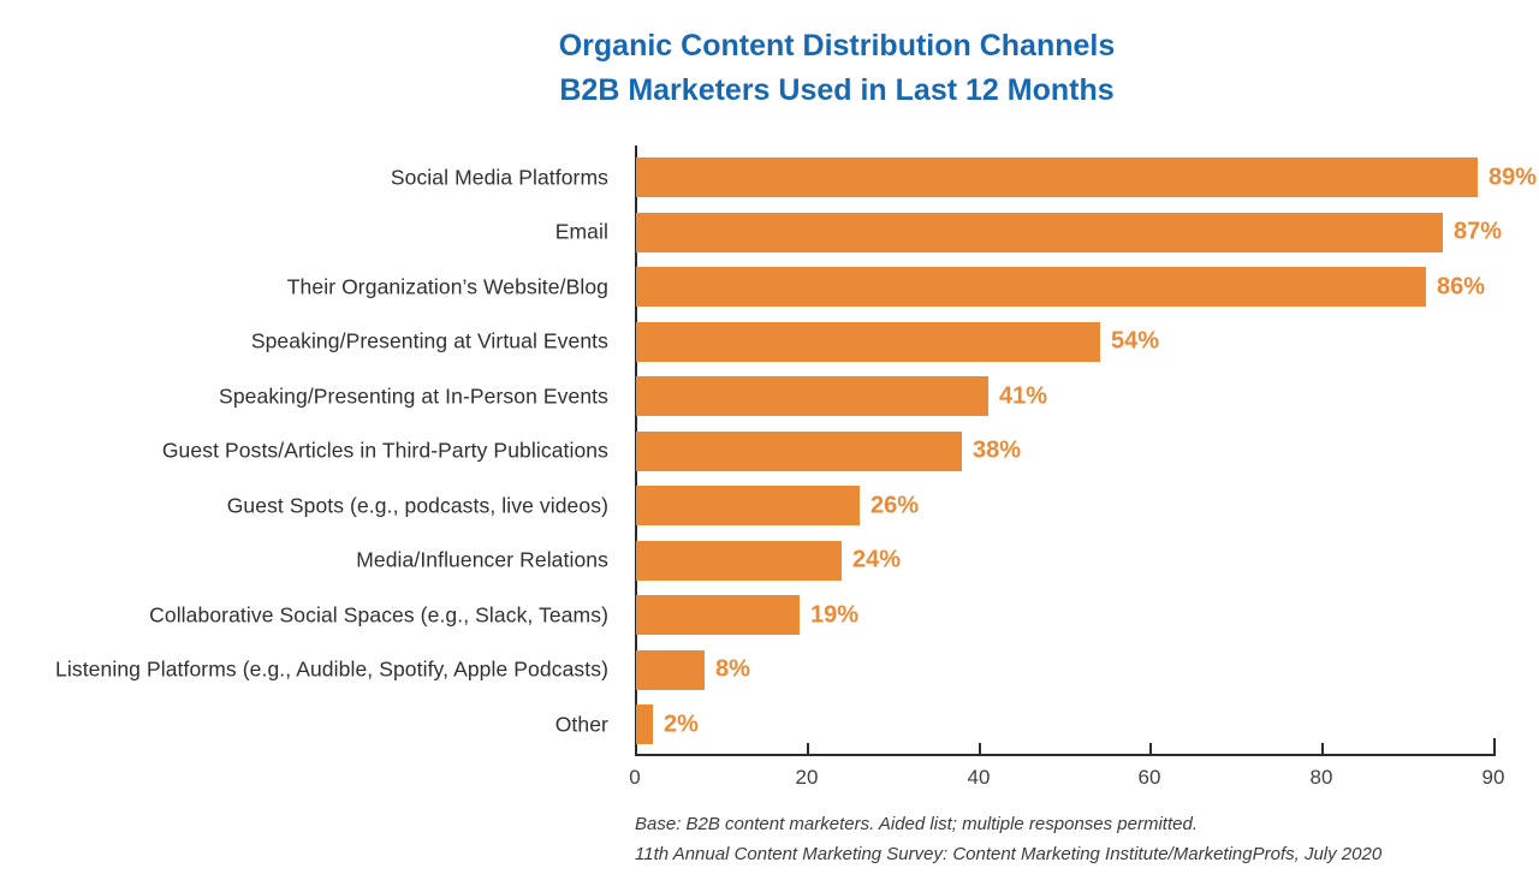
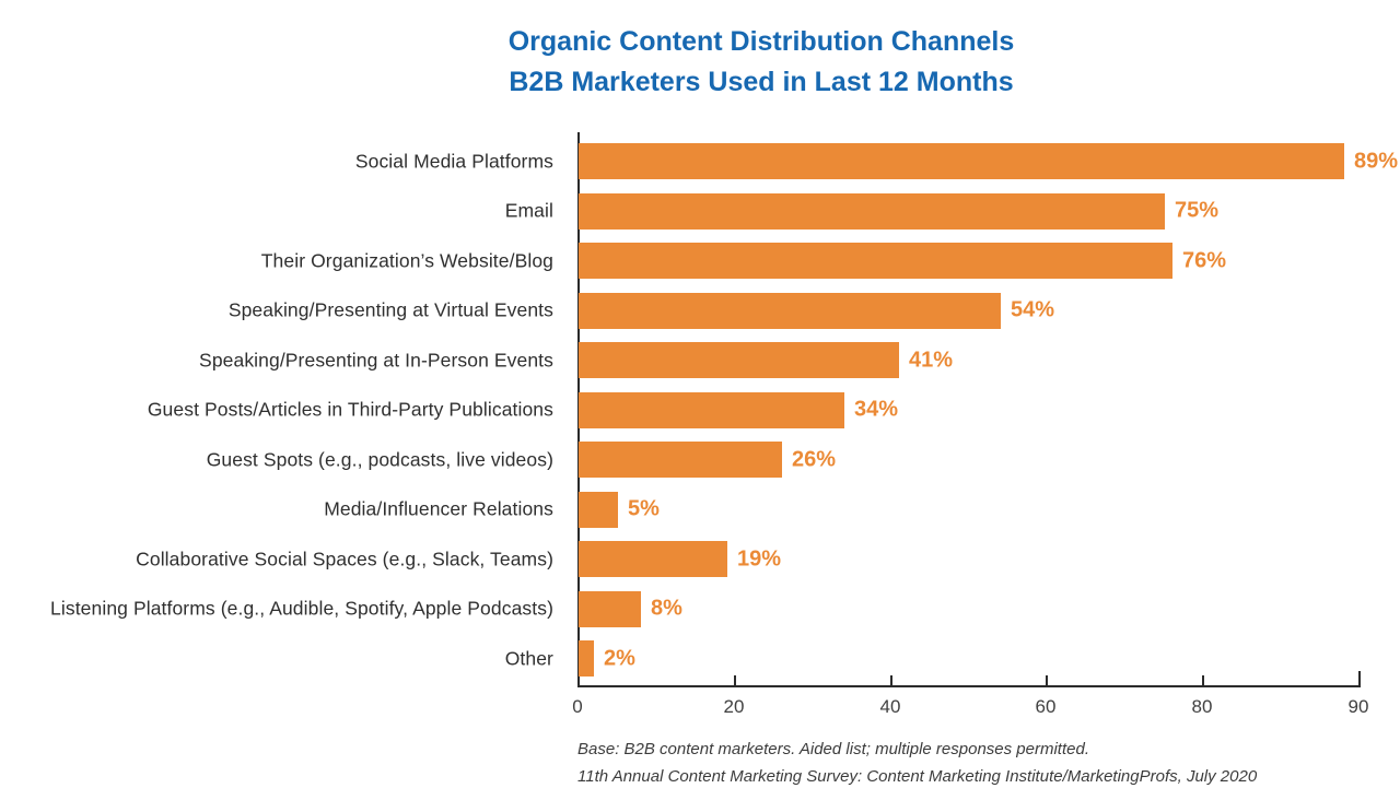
Email: 87% -> 75%
Their Organization’s Website/Blog: 86% -> 76%
Guest Posts/Articles in Third-Party Publications: 38% -> 34%
Media/Influencer Relations: 24% -> 5%
